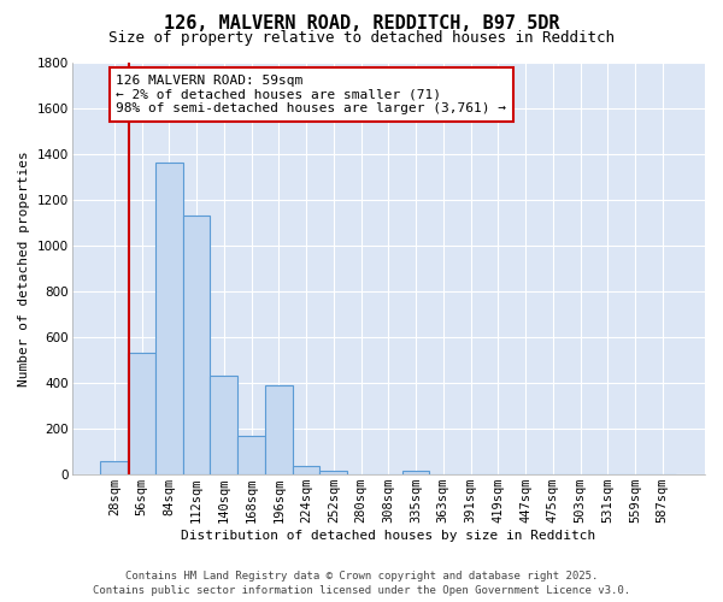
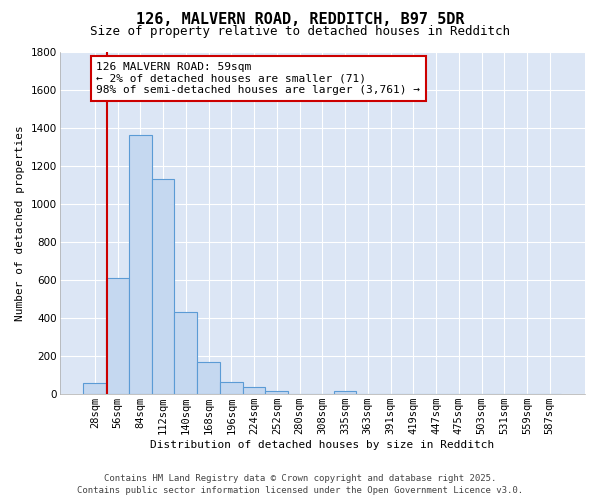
56sqm: 530 -> 610
196sqm: 390 -> 60
